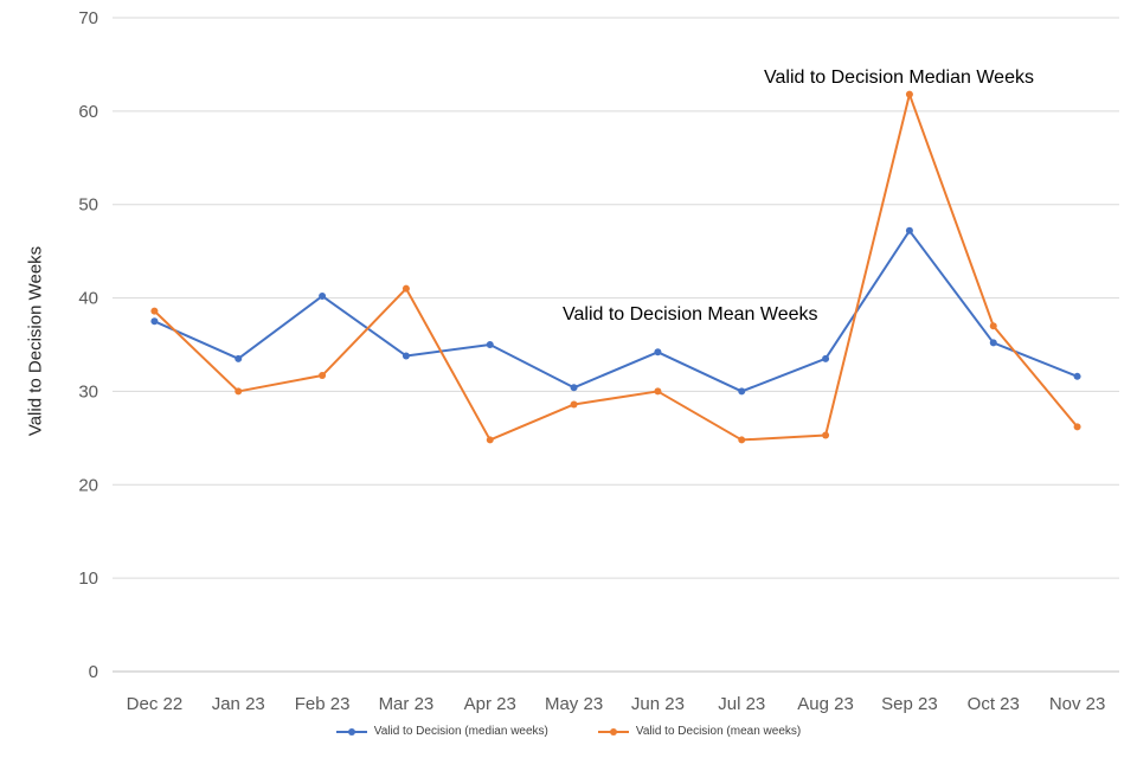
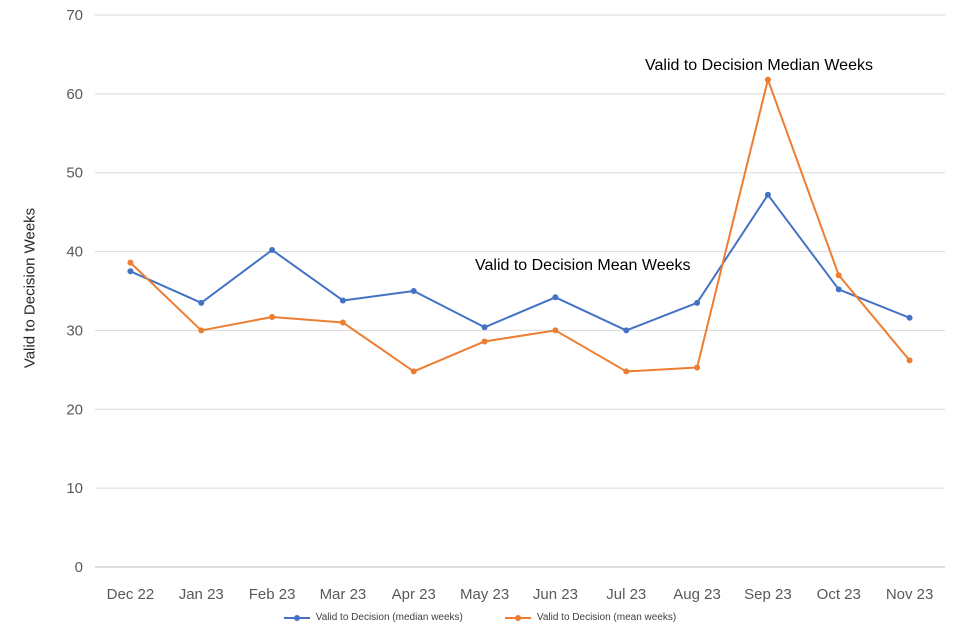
Valid to Decision (mean weeks)/Mar 23: 41 -> 31
